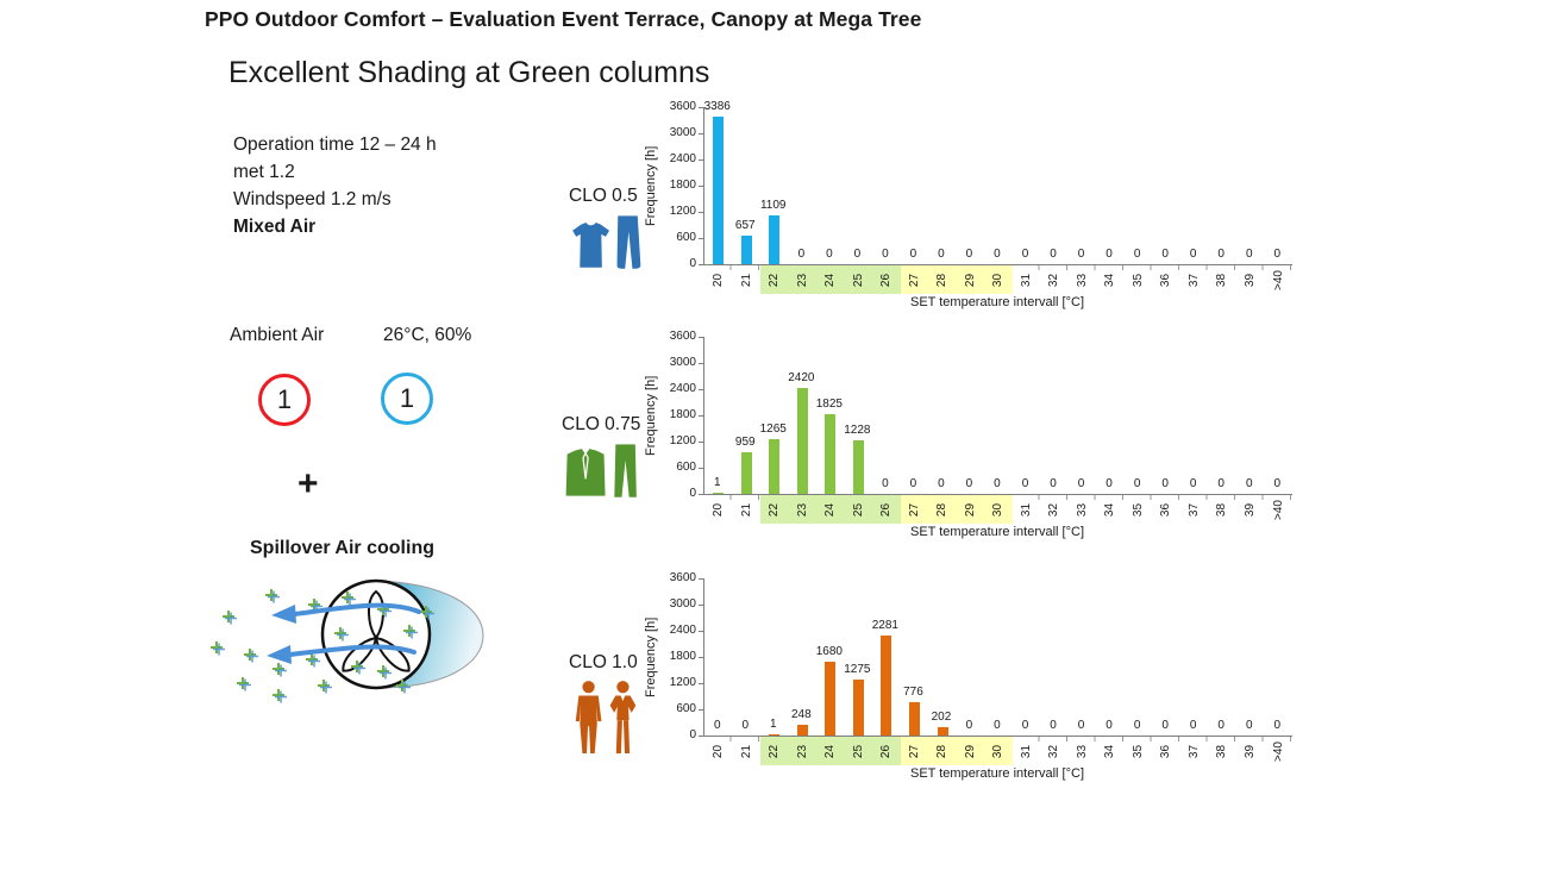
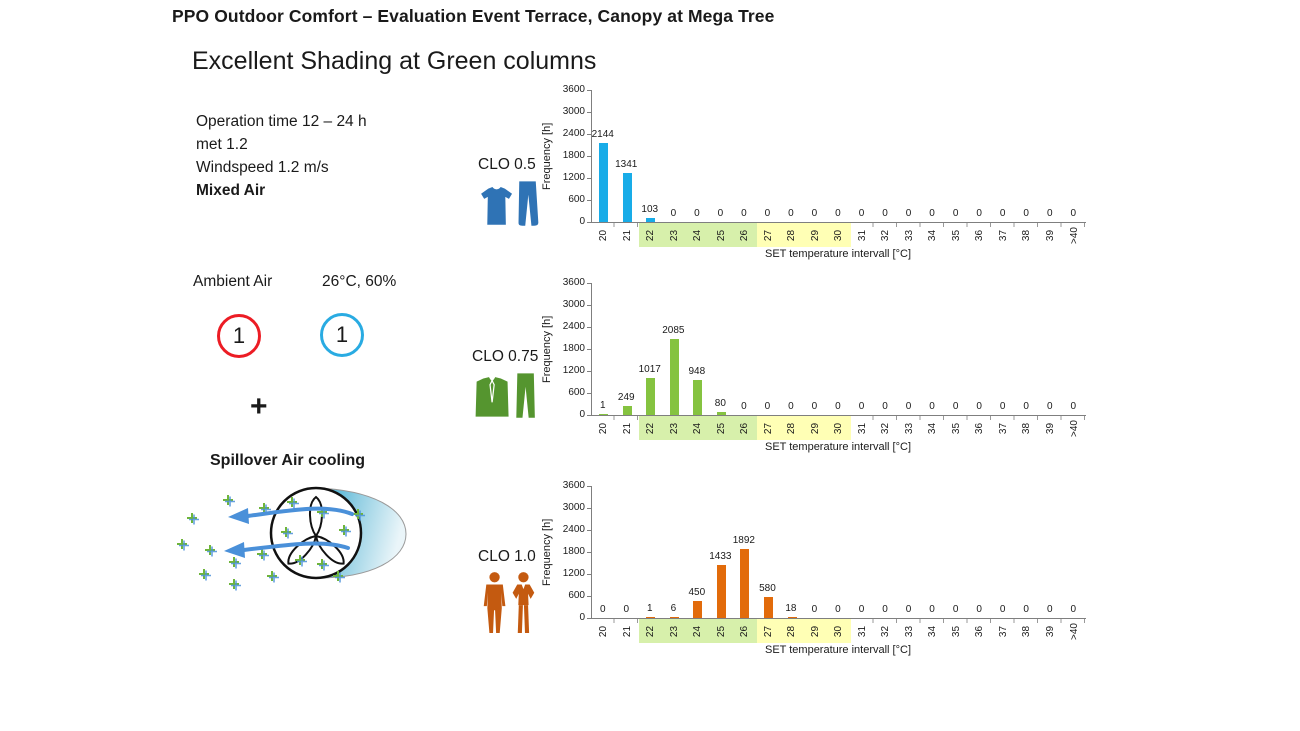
CLO 0.5/20: 3386 -> 2144
CLO 0.5/21: 657 -> 1341
CLO 0.5/22: 1109 -> 103
CLO 0.75/21: 959 -> 249
CLO 0.75/22: 1265 -> 1017
CLO 0.75/23: 2420 -> 2085
CLO 0.75/24: 1825 -> 948
CLO 0.75/25: 1228 -> 80
CLO 1.0/23: 248 -> 6
CLO 1.0/24: 1680 -> 450
CLO 1.0/25: 1275 -> 1433
CLO 1.0/26: 2281 -> 1892
CLO 1.0/27: 776 -> 580
CLO 1.0/28: 202 -> 18
